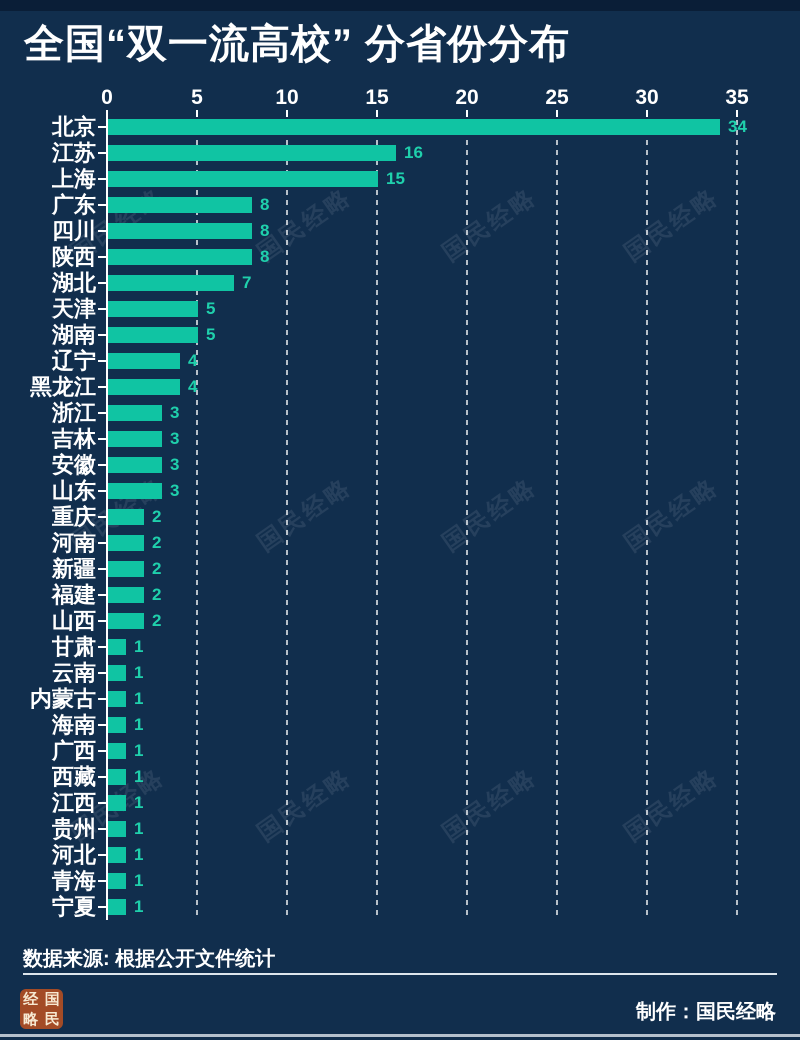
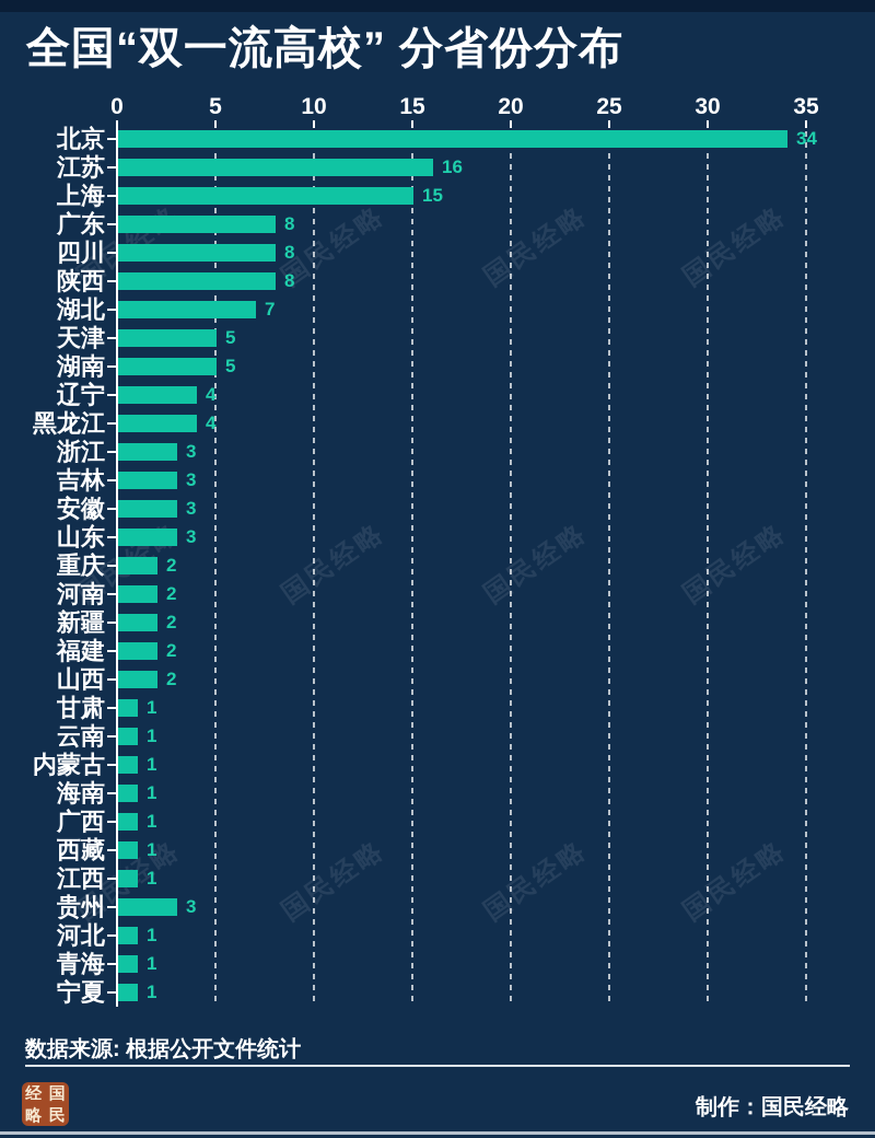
贵州: 1 -> 3
